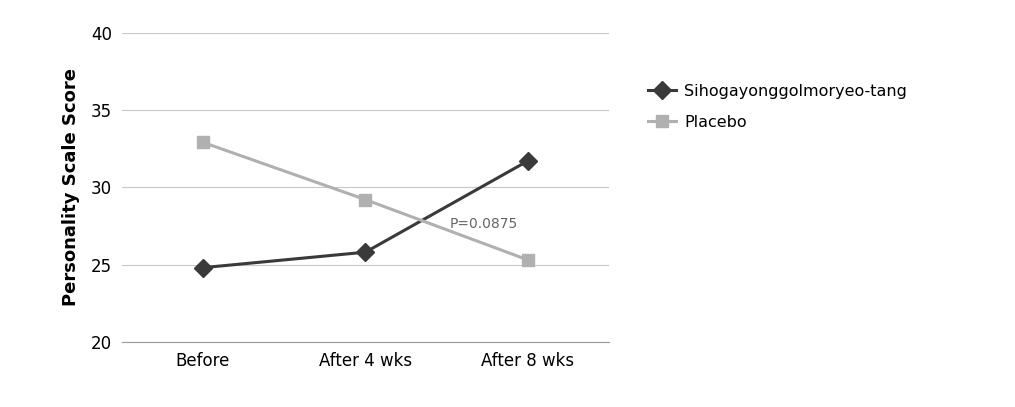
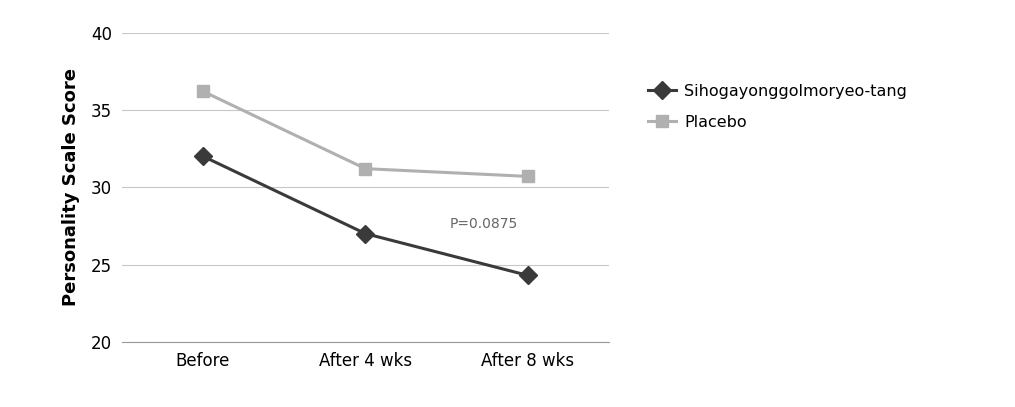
Sihogayonggolmoryeo-tang/Before: 24.8 -> 32.0
Placebo/Before: 32.9 -> 36.2
Sihogayonggolmoryeo-tang/After 4 wks: 25.8 -> 27.0
Placebo/After 4 wks: 29.2 -> 31.2
Sihogayonggolmoryeo-tang/After 8 wks: 31.7 -> 24.3
Placebo/After 8 wks: 25.3 -> 30.7
